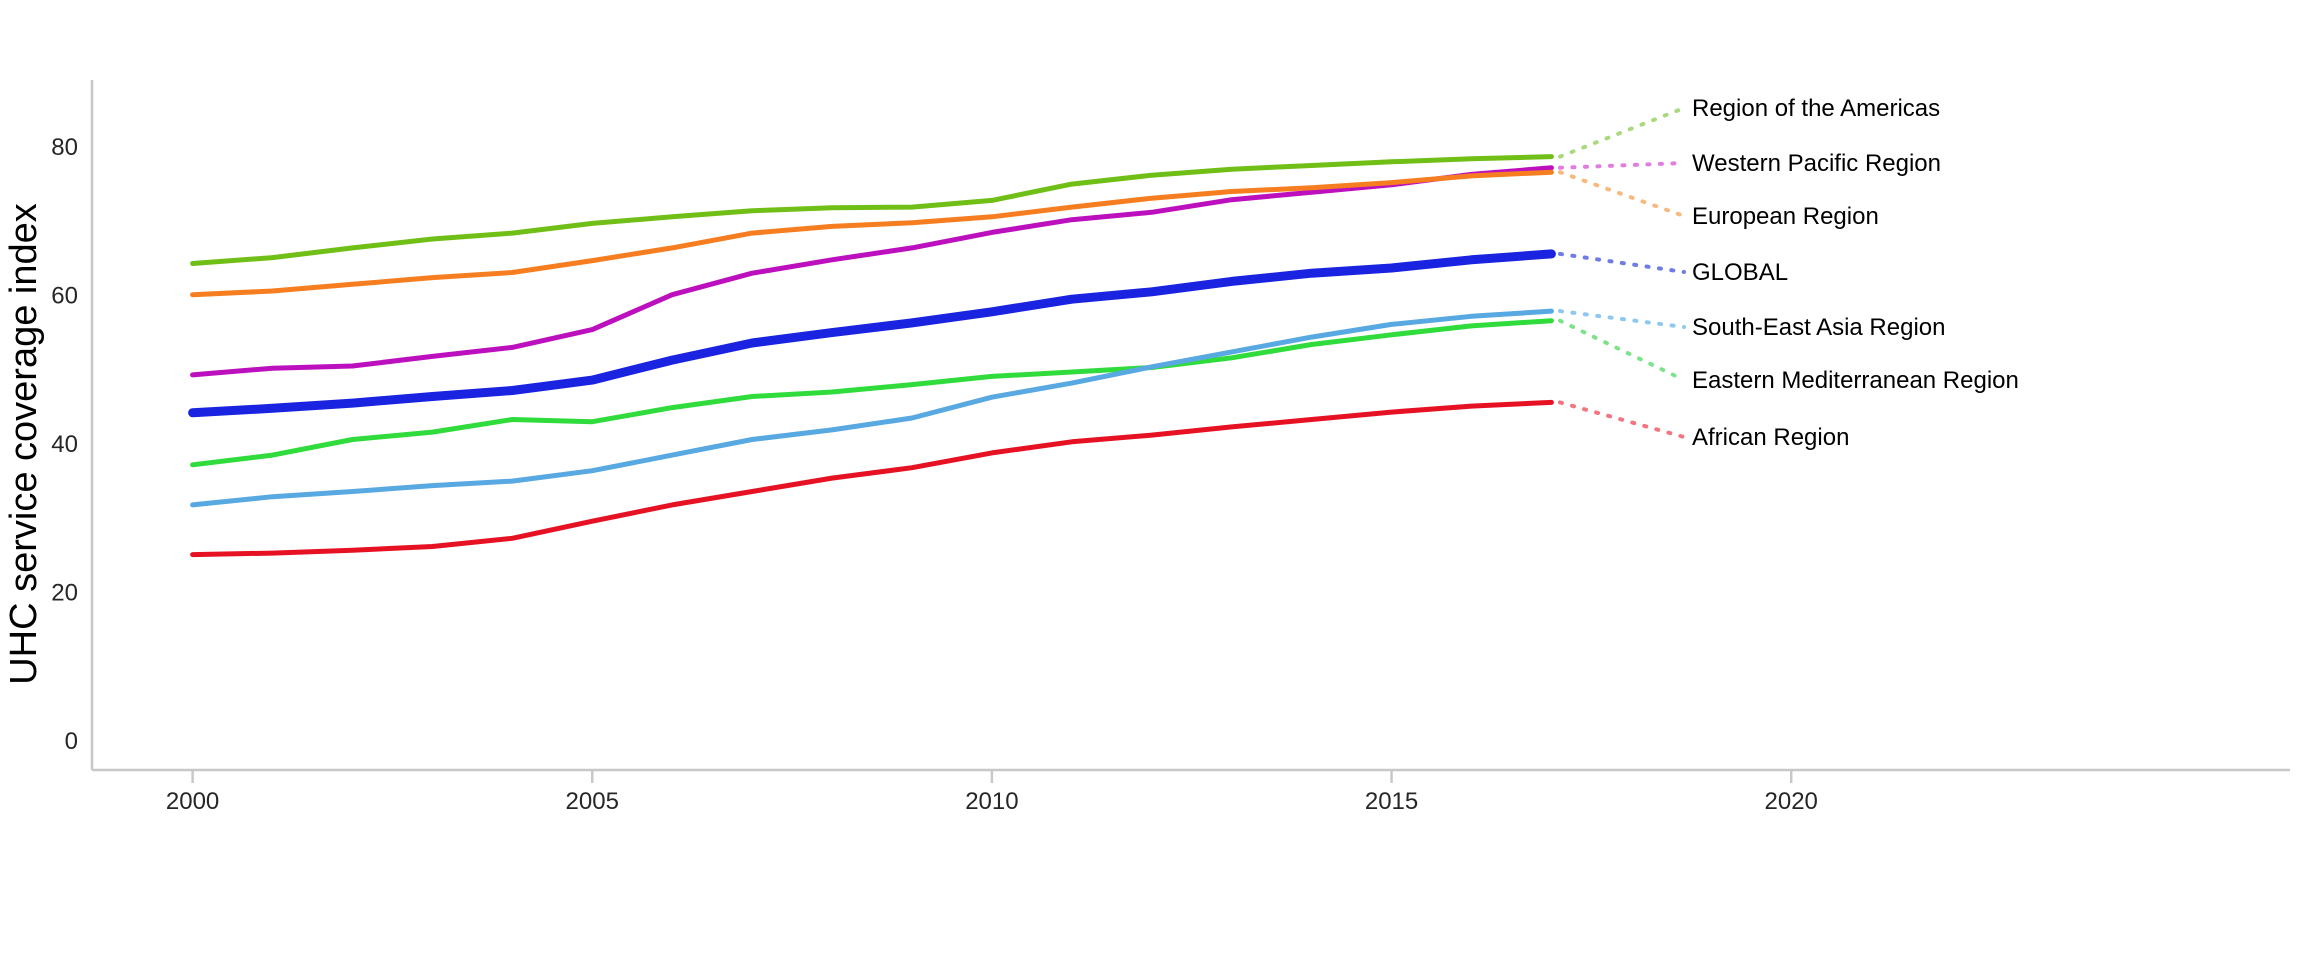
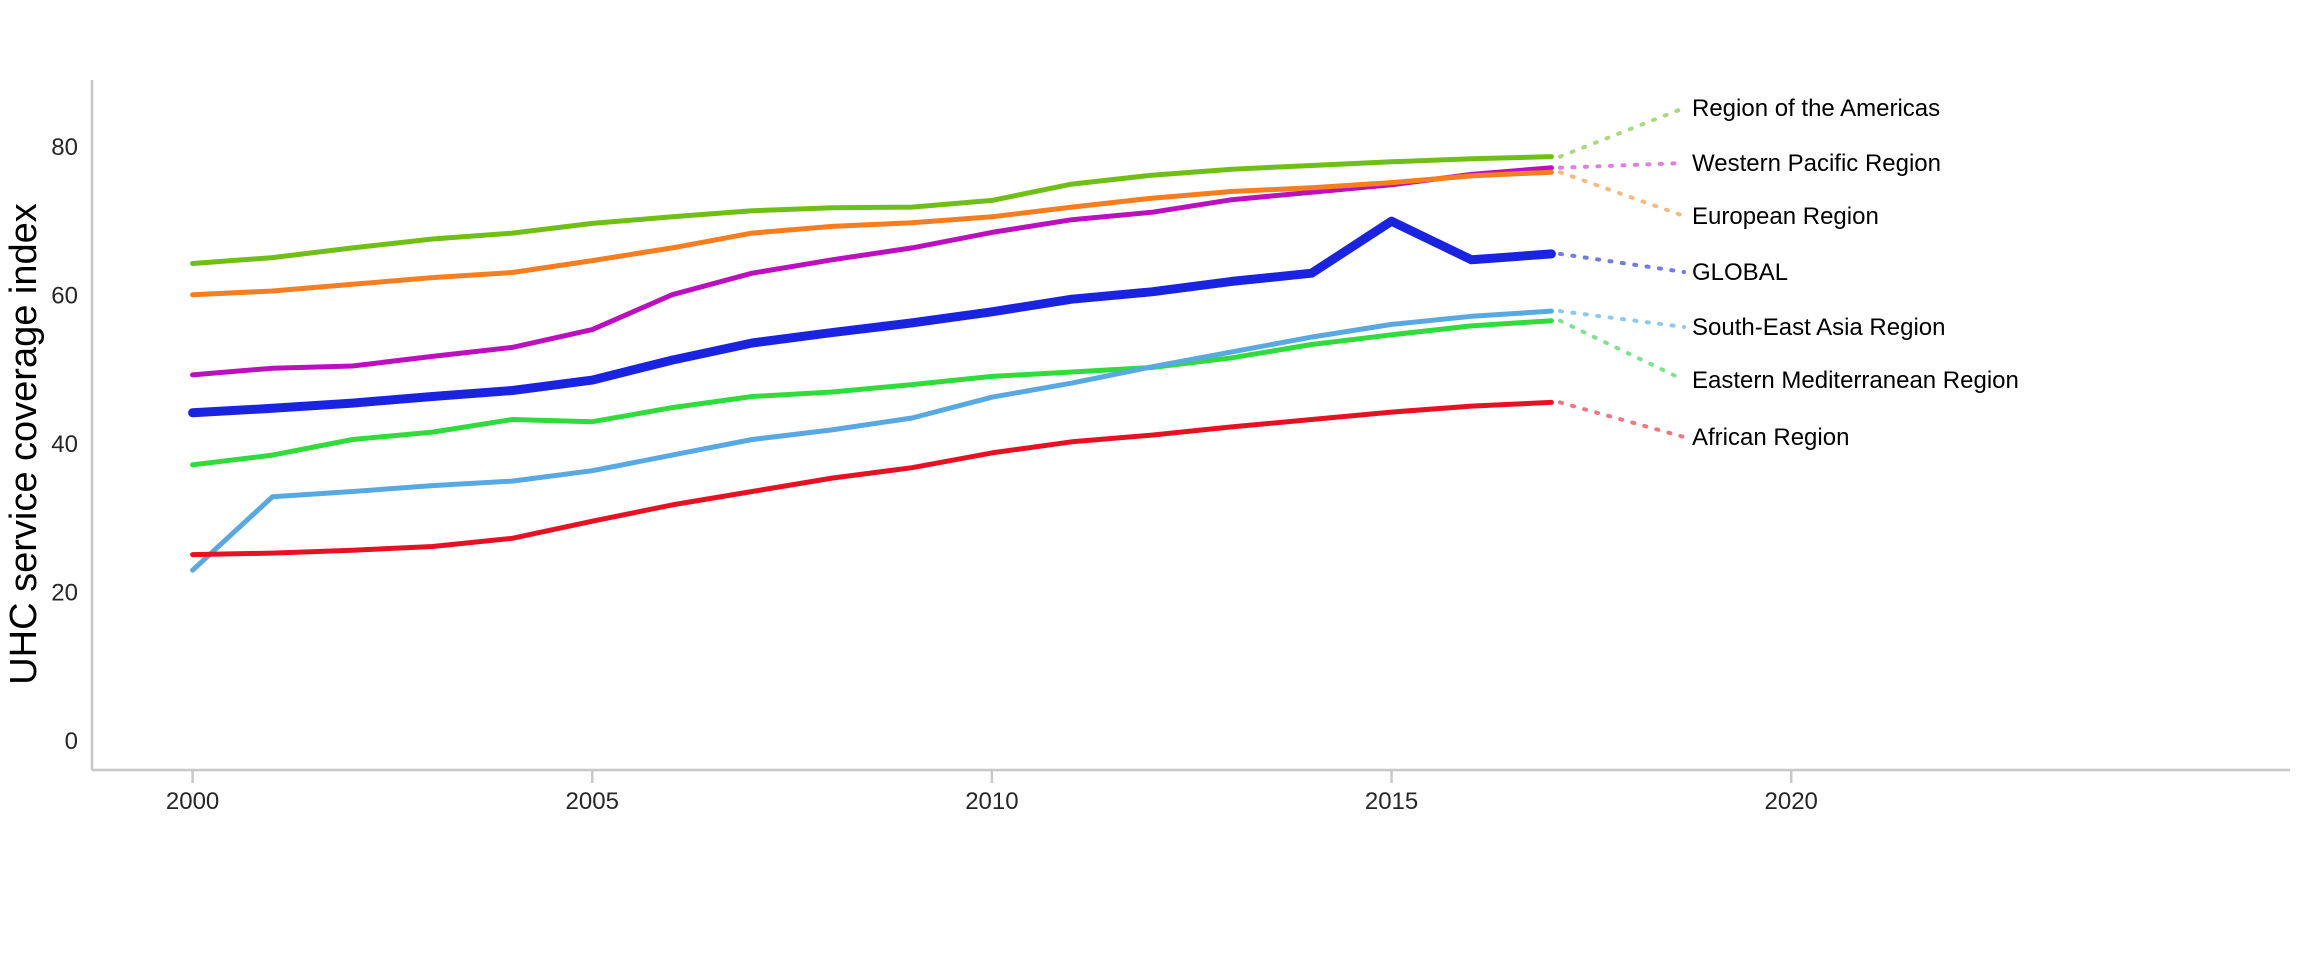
South-East Asia Region/2000: 32 -> 23
GLOBAL/2015: 64 -> 70
